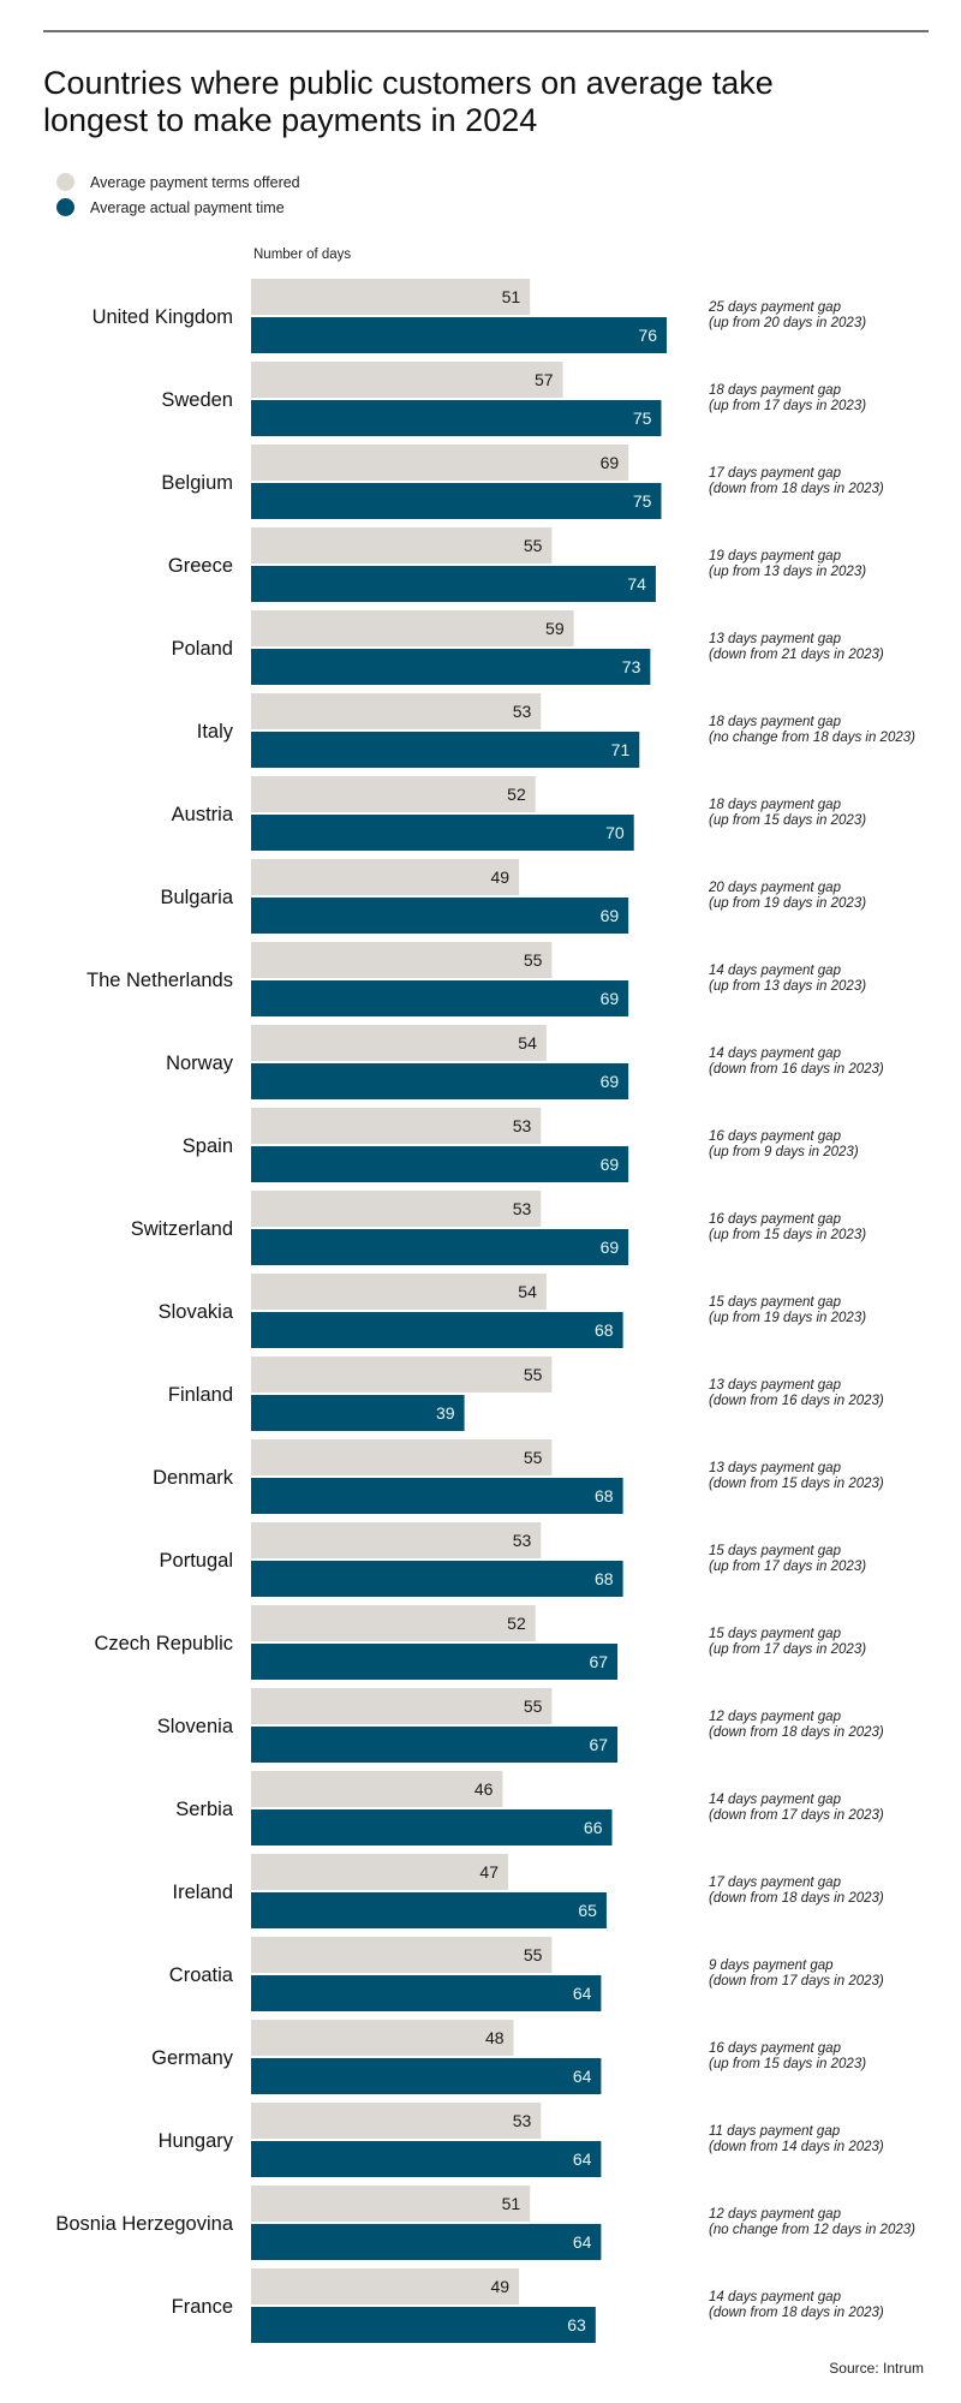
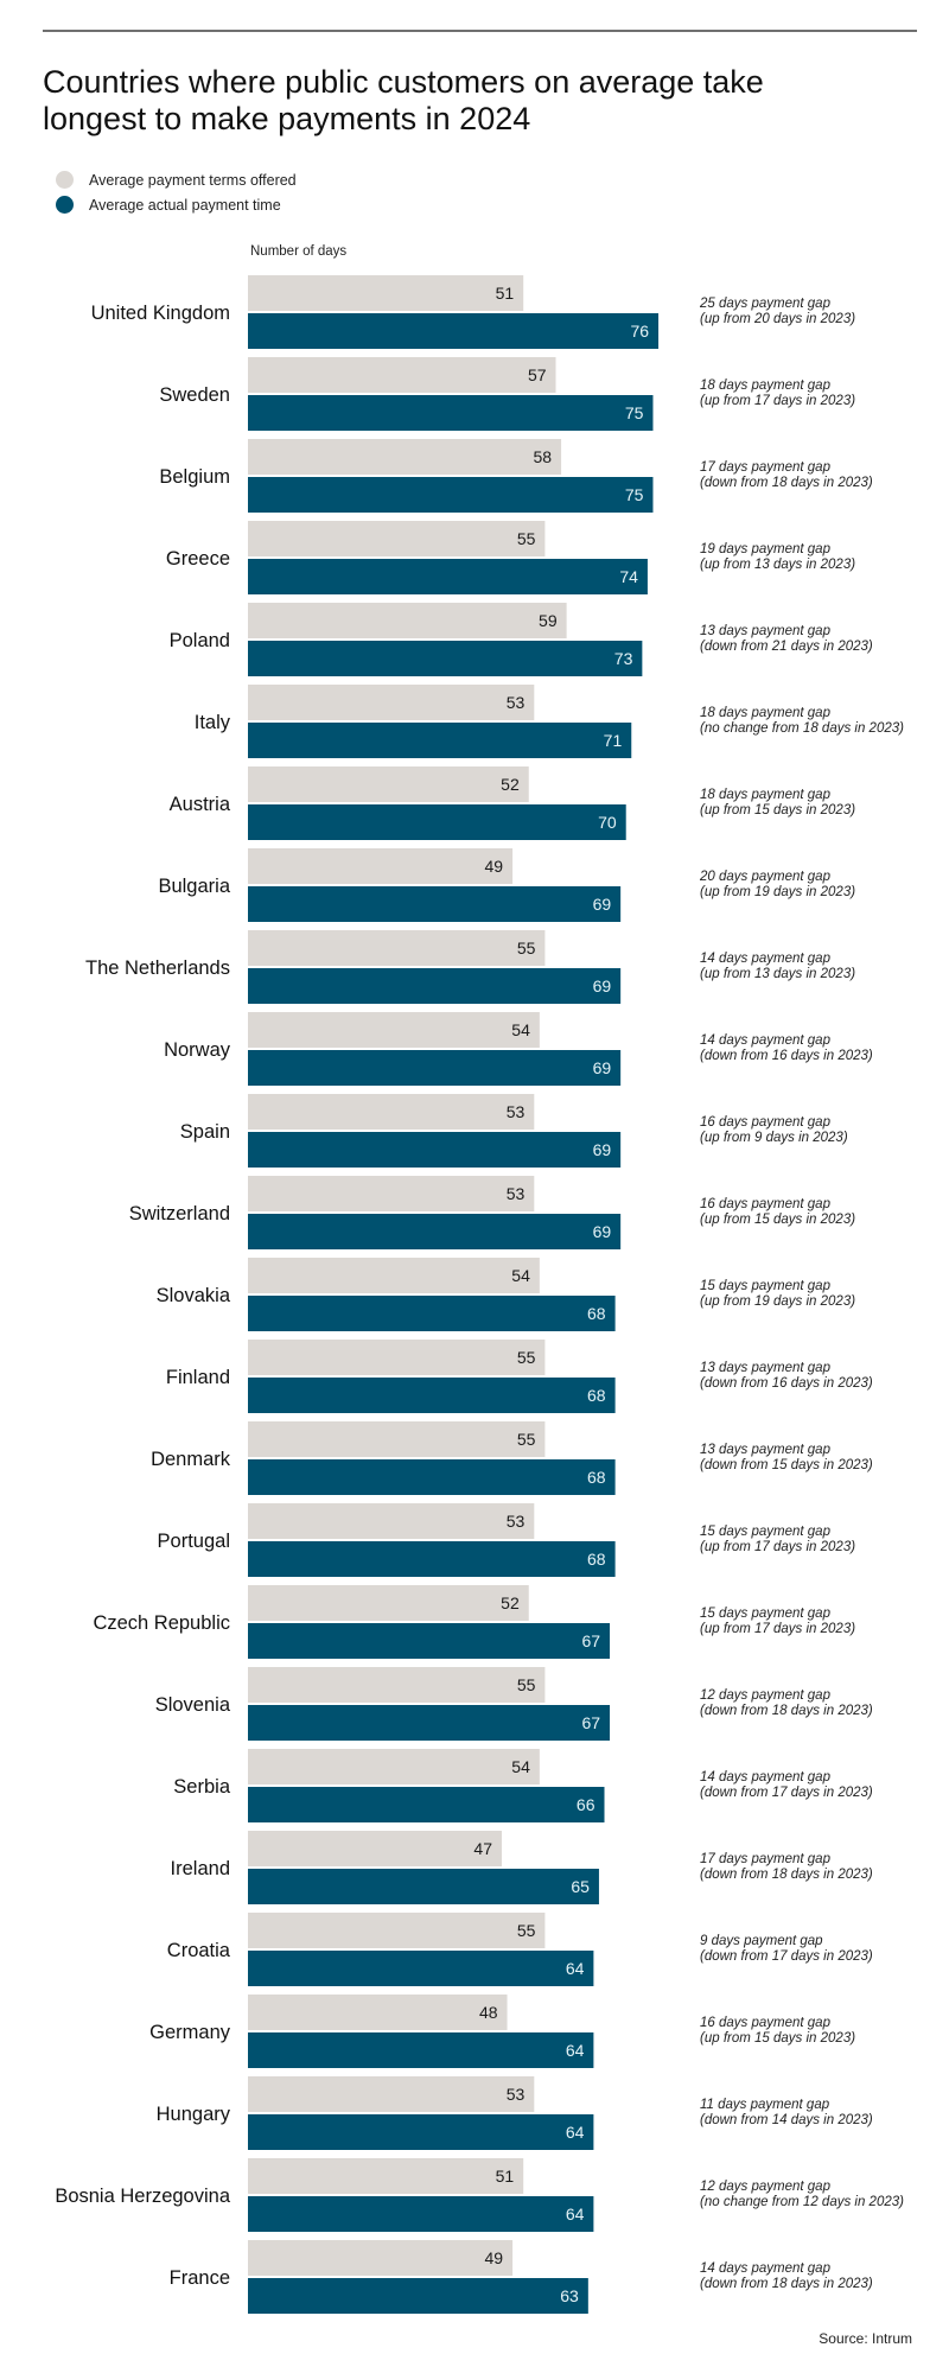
Average payment terms offered/Belgium: 69 -> 58
Average actual payment time/Finland: 39 -> 68
Average payment terms offered/Serbia: 46 -> 54
